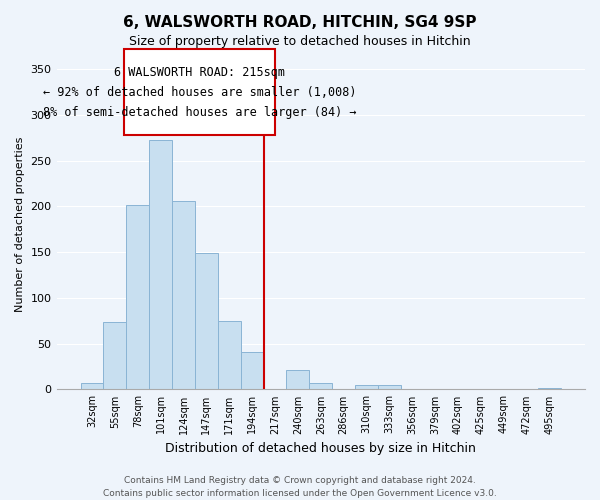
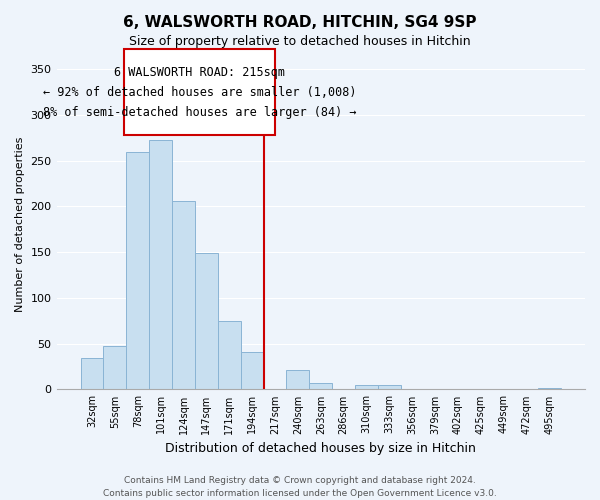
32sqm: 7 -> 34
55sqm: 74 -> 48
78sqm: 201 -> 260
